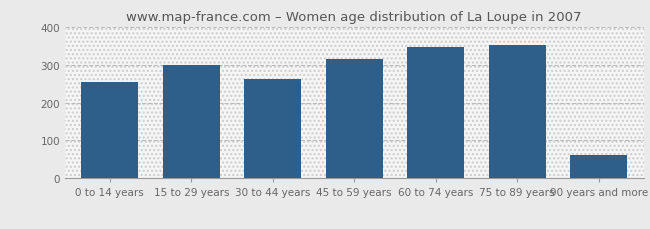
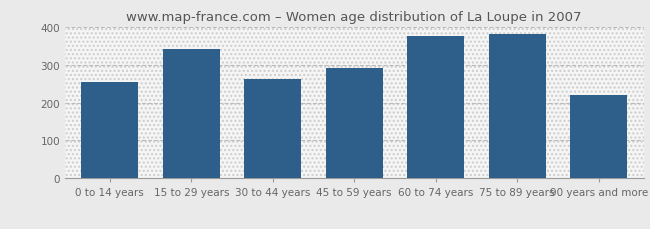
15 to 29 years: 300 -> 340
45 to 59 years: 315 -> 290
60 to 74 years: 347 -> 375
75 to 89 years: 352 -> 380
90 years and more: 62 -> 220
